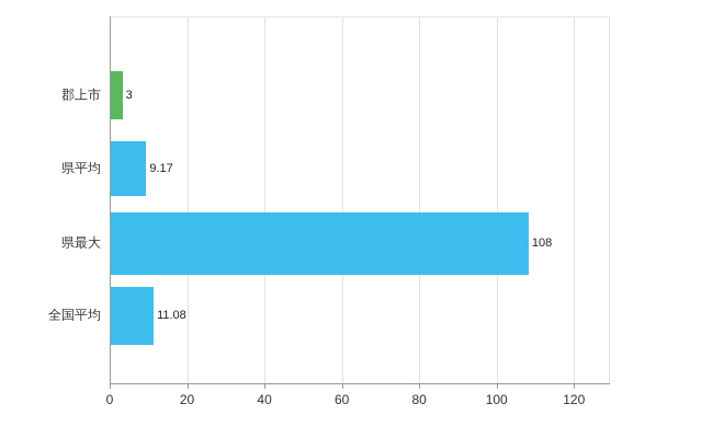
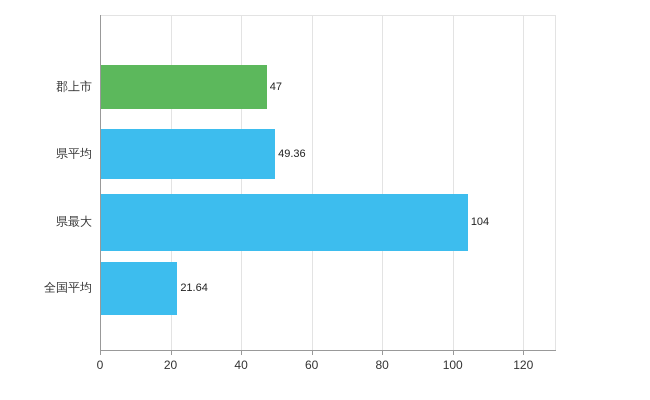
郡上市: 3 -> 47
県平均: 9.17 -> 49.36
県最大: 108 -> 104
全国平均: 11.08 -> 21.64
